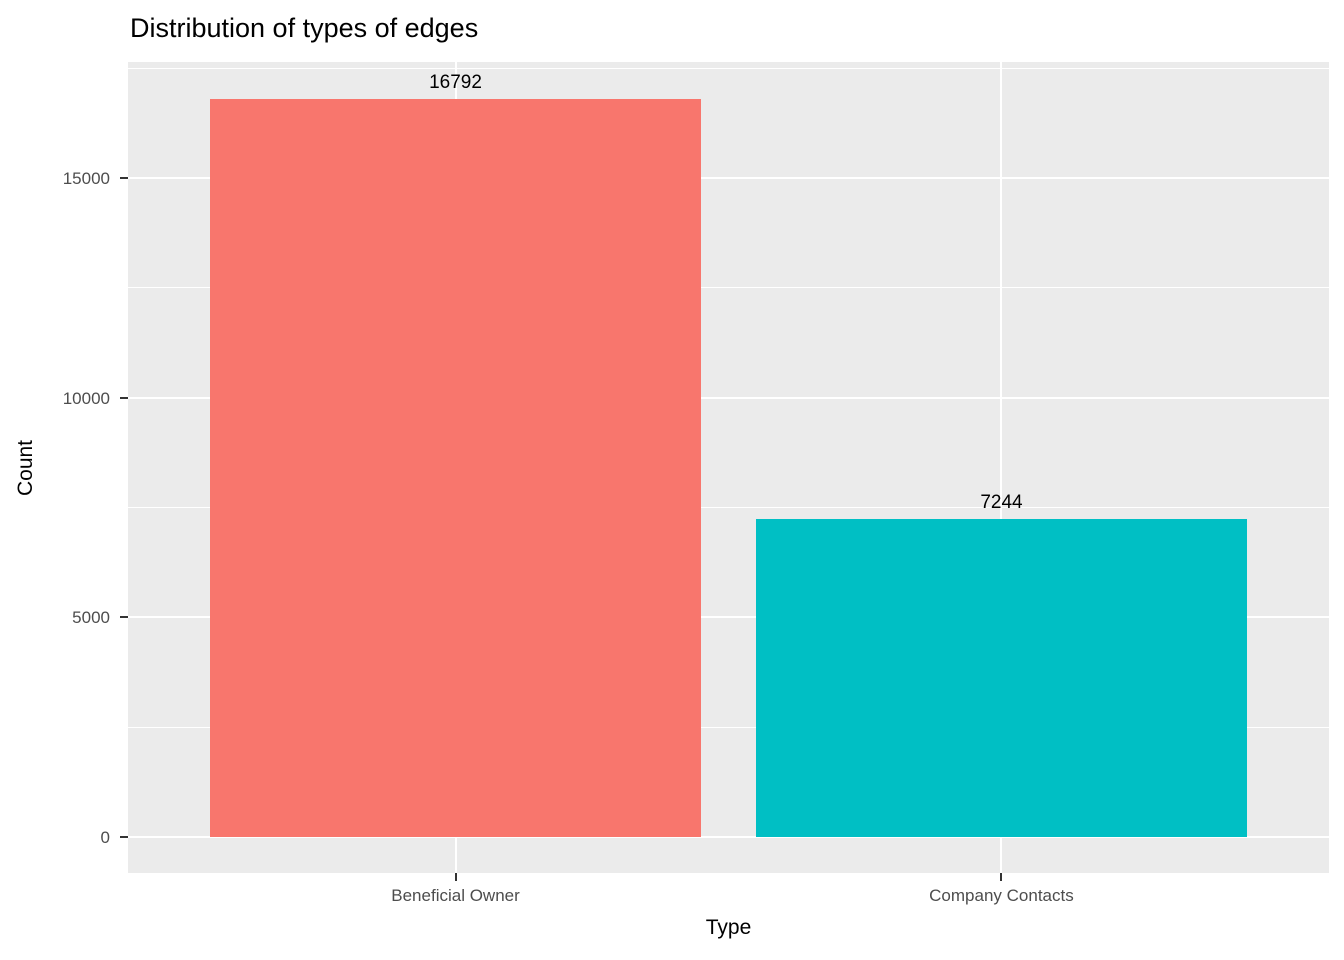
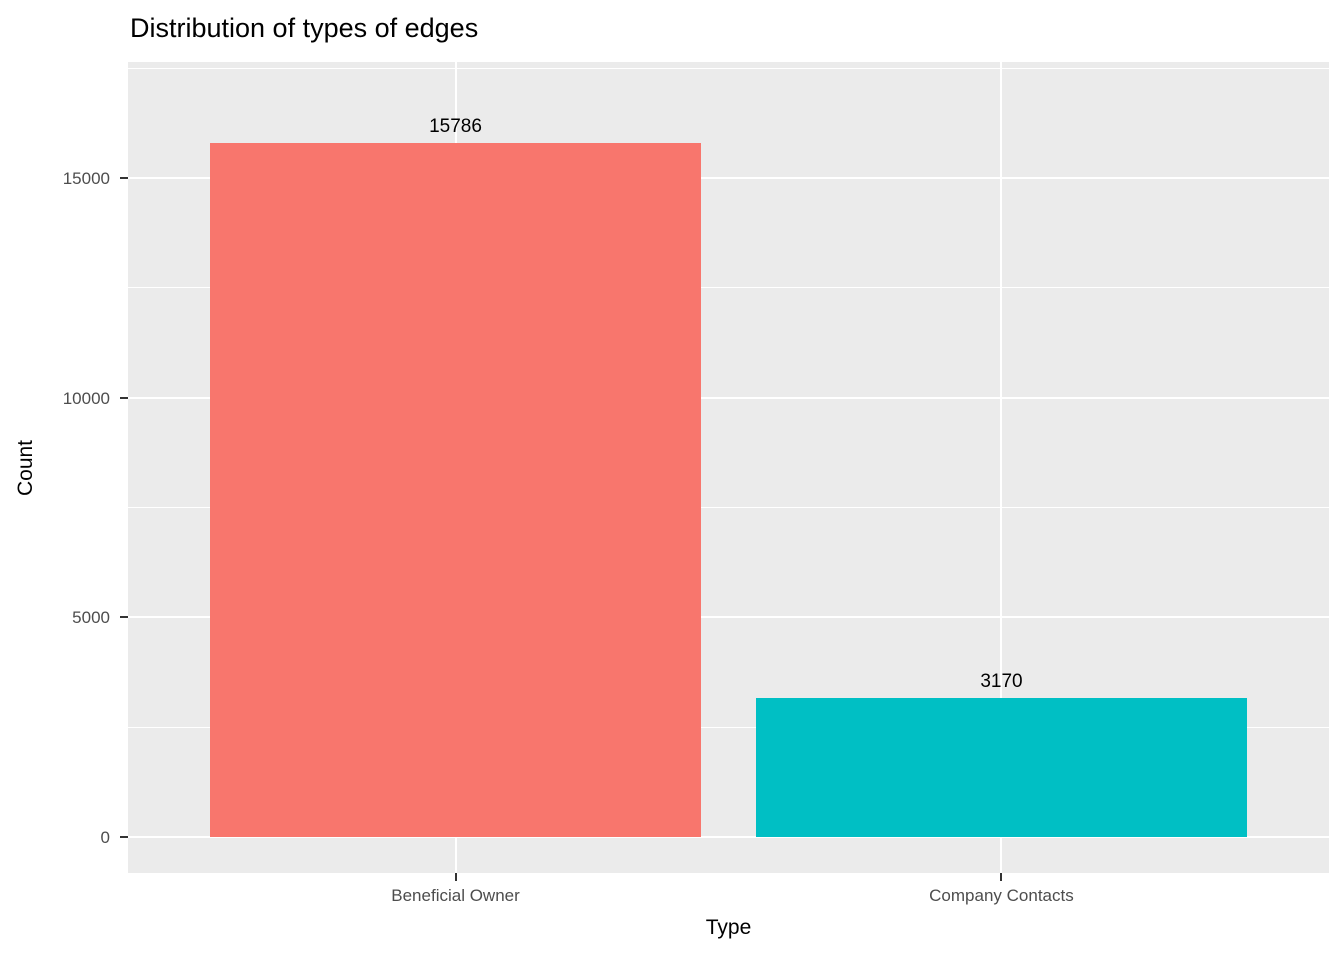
Beneficial Owner: 16792 -> 15786
Company Contacts: 7244 -> 3170
